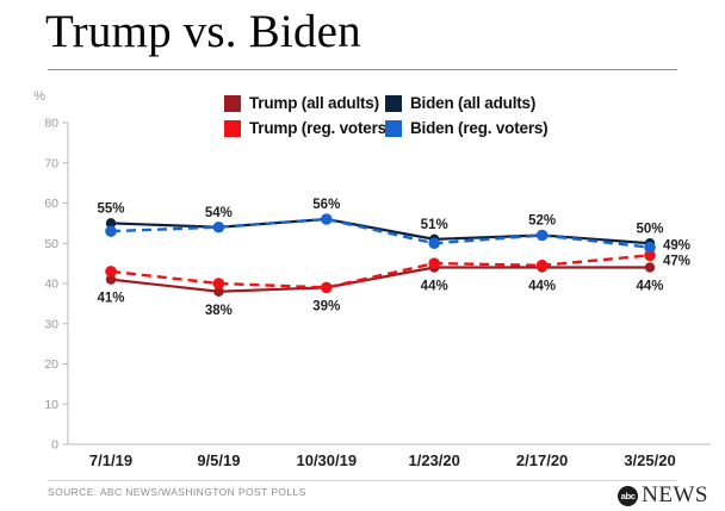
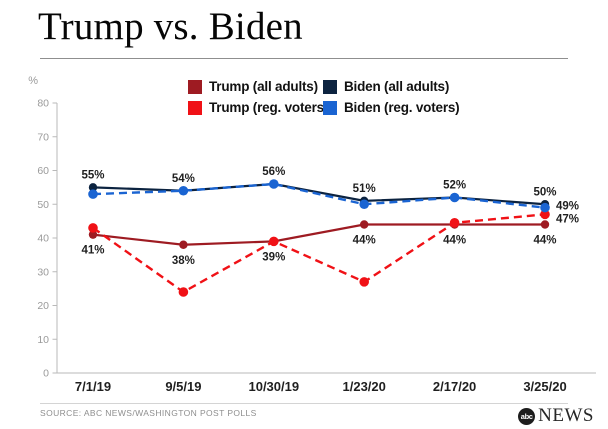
Trump (reg. voters)/9/5/19: 40 -> 24
Trump (reg. voters)/1/23/20: 45 -> 27
